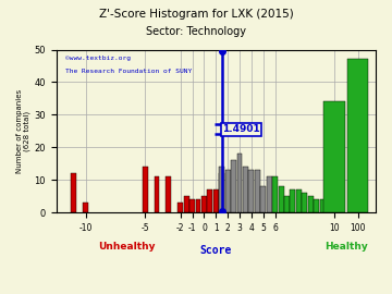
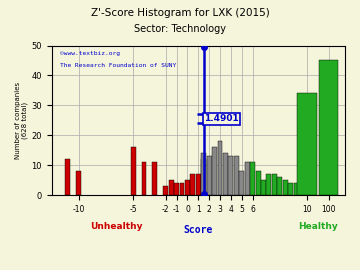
-10: 3 -> 8
-5: 14 -> 16
100: 47 -> 45
